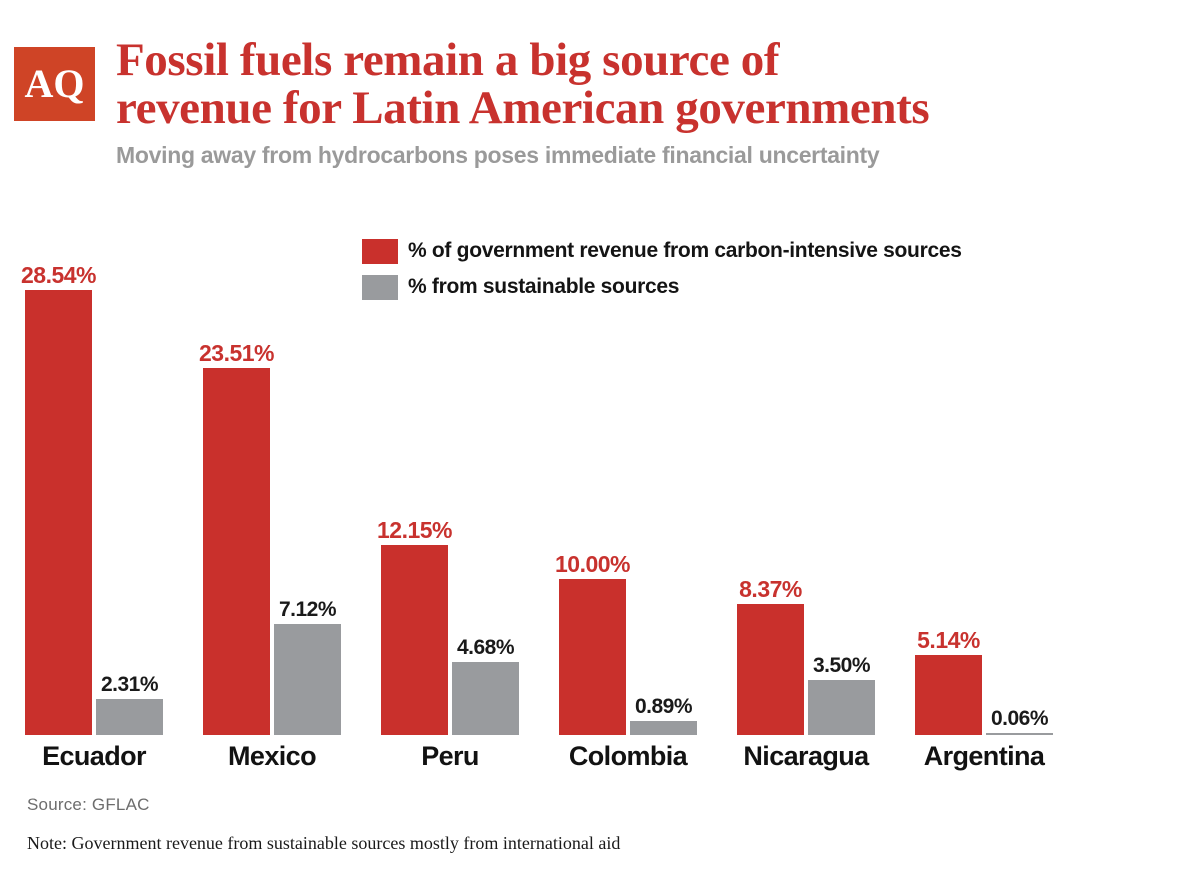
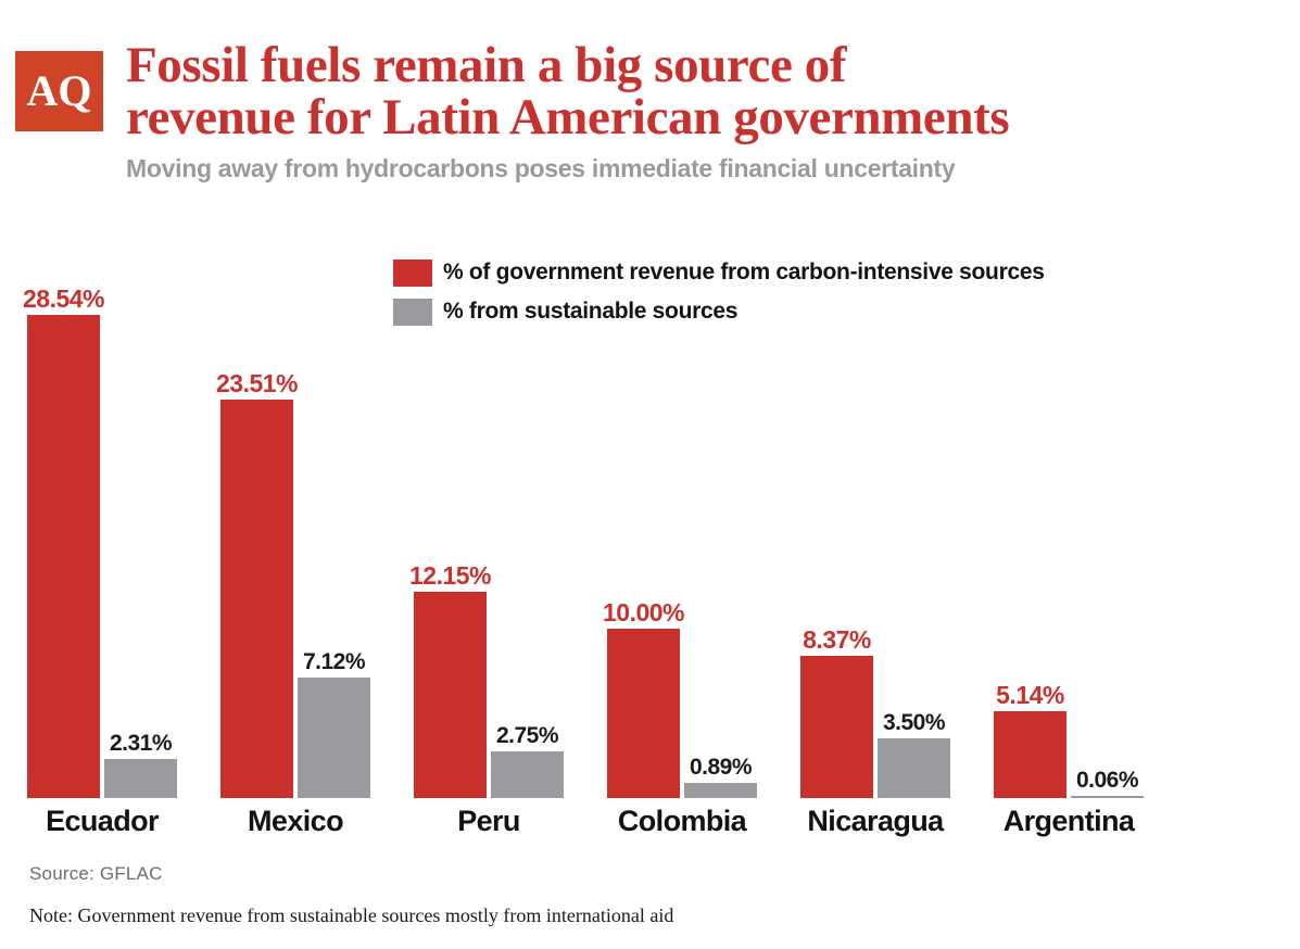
% from sustainable sources/Peru: 4.68% -> 2.75%
